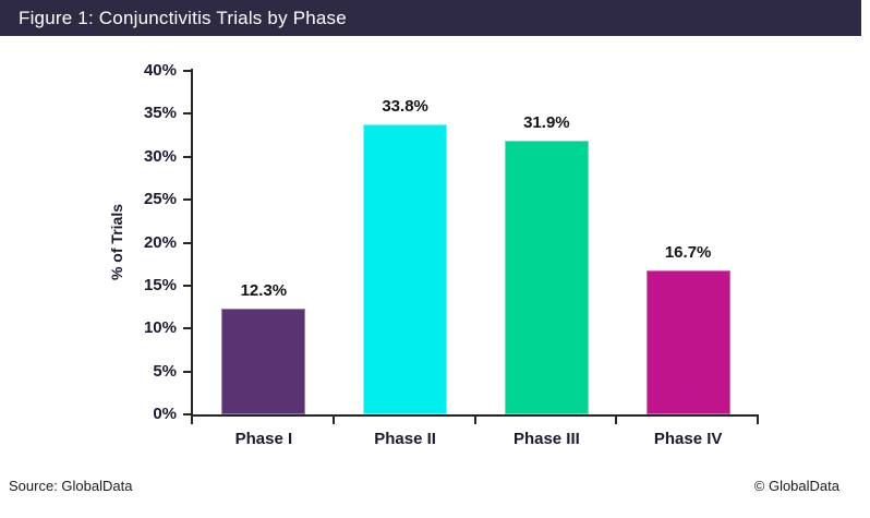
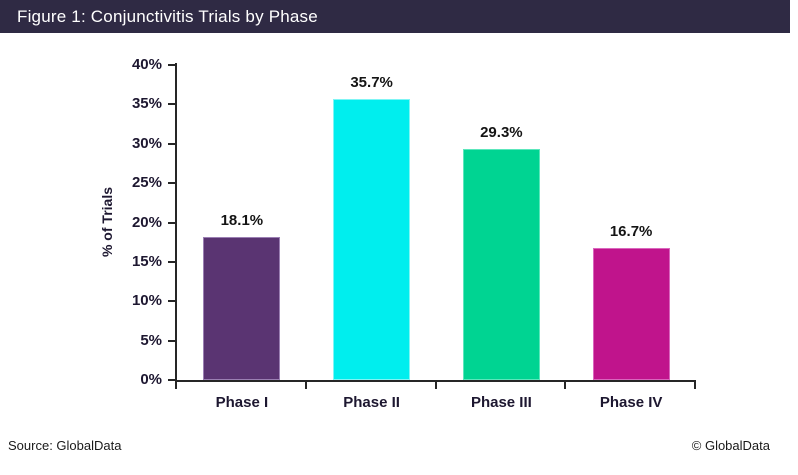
Phase I: 12.3% -> 18.1%
Phase II: 33.8% -> 35.7%
Phase III: 31.9% -> 29.3%
